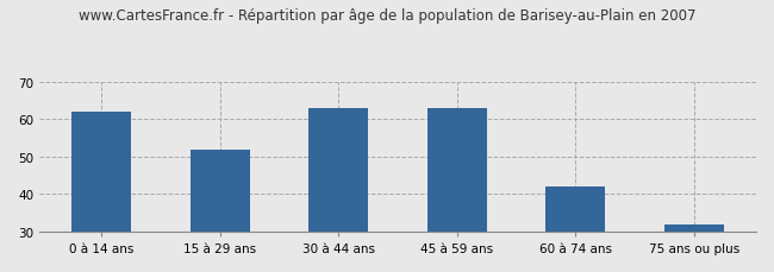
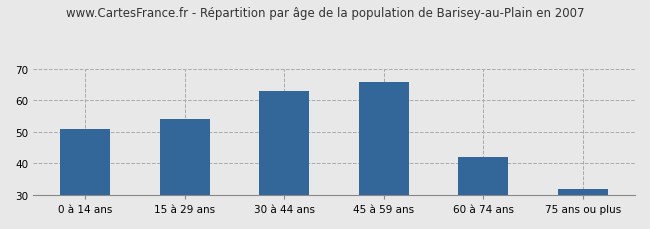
0 à 14 ans: 62 -> 51
15 à 29 ans: 52 -> 54
45 à 59 ans: 63 -> 66
